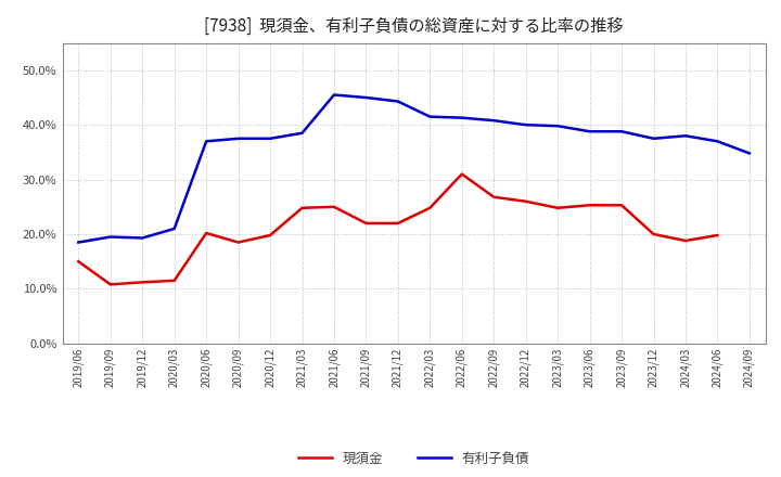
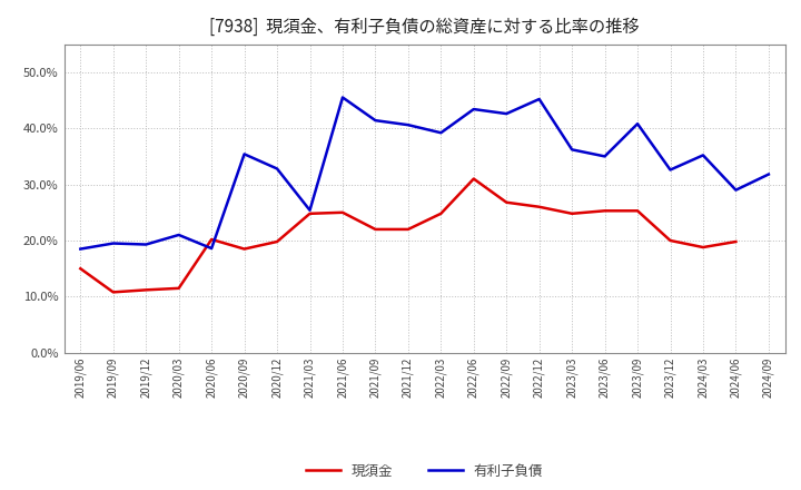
有利子負債/2020/06: 37.0% -> 18.6%
有利子負債/2020/09: 37.5% -> 35.4%
有利子負債/2020/12: 37.5% -> 32.8%
有利子負債/2021/03: 38.5% -> 25.4%
有利子負債/2021/09: 45.0% -> 41.4%
有利子負債/2021/12: 44.3% -> 40.6%
有利子負債/2022/03: 41.5% -> 39.2%
有利子負債/2022/06: 41.3% -> 43.4%
有利子負債/2022/09: 40.8% -> 42.6%
有利子負債/2022/12: 40.0% -> 45.2%
有利子負債/2023/03: 39.8% -> 36.2%
有利子負債/2023/06: 38.8% -> 35.0%
有利子負債/2023/09: 38.8% -> 40.8%
有利子負債/2023/12: 37.5% -> 32.6%
有利子負債/2024/03: 38.0% -> 35.2%
有利子負債/2024/06: 37.0% -> 29.0%
有利子負債/2024/09: 34.8% -> 31.8%
